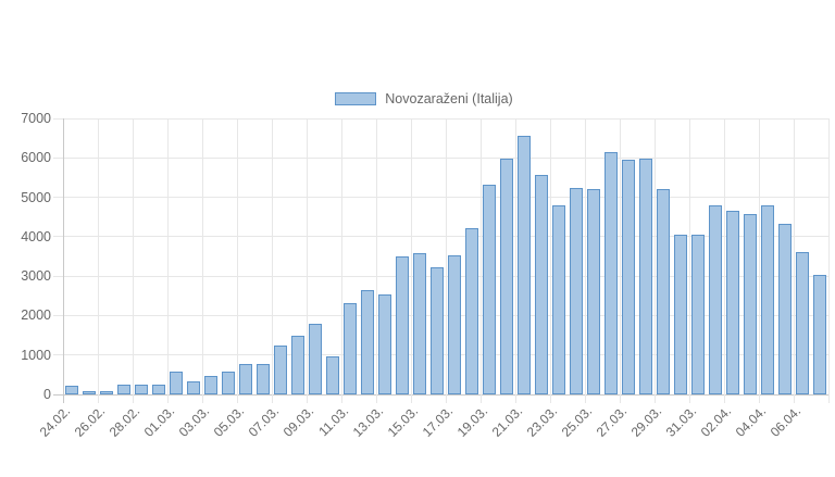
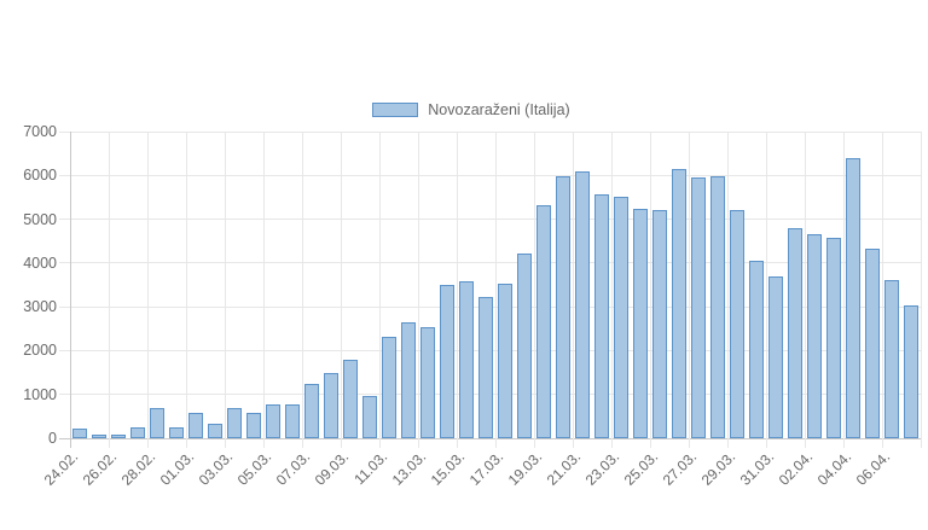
28.02.: 200 -> 700
03.03.: 500 -> 700
21.03.: 6600 -> 6100
23.03.: 4800 -> 5500
31.03.: 4100 -> 3700
04.04.: 4800 -> 6400
